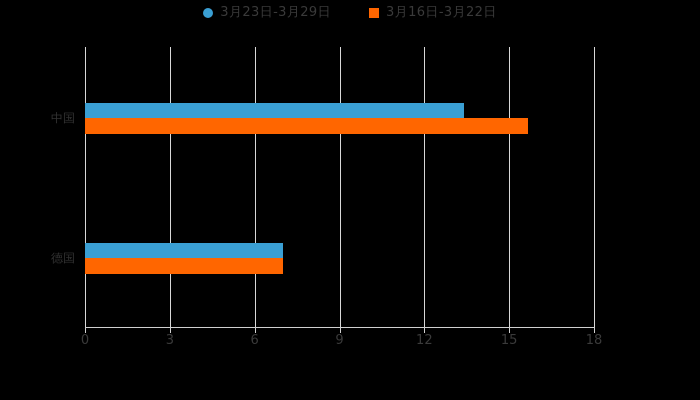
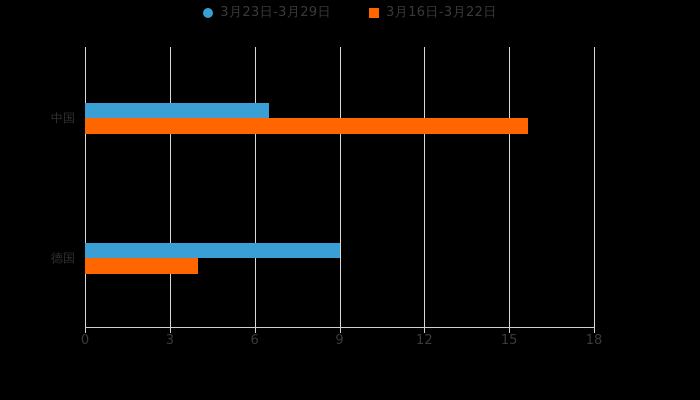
3月23日-3月29日/中国: 13.4 -> 6.5
3月23日-3月29日/德国: 7.0 -> 9.0
3月16日-3月22日/德国: 7.0 -> 4.0
